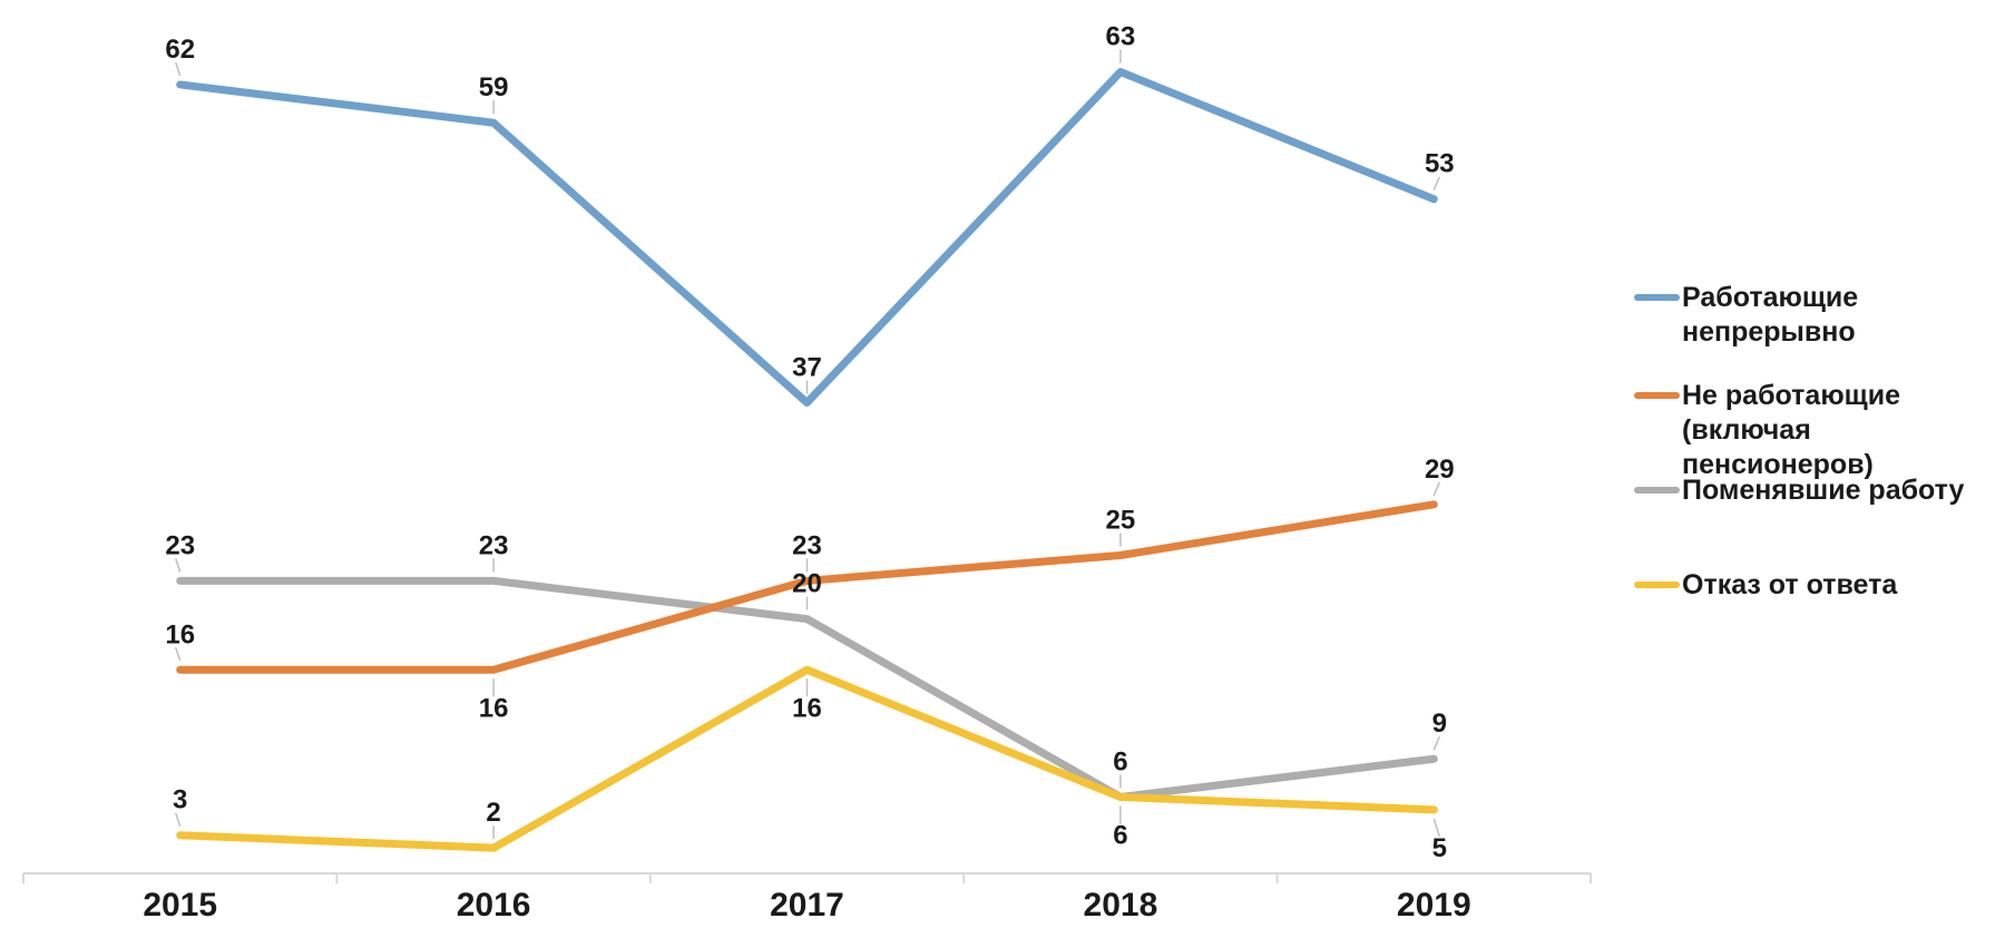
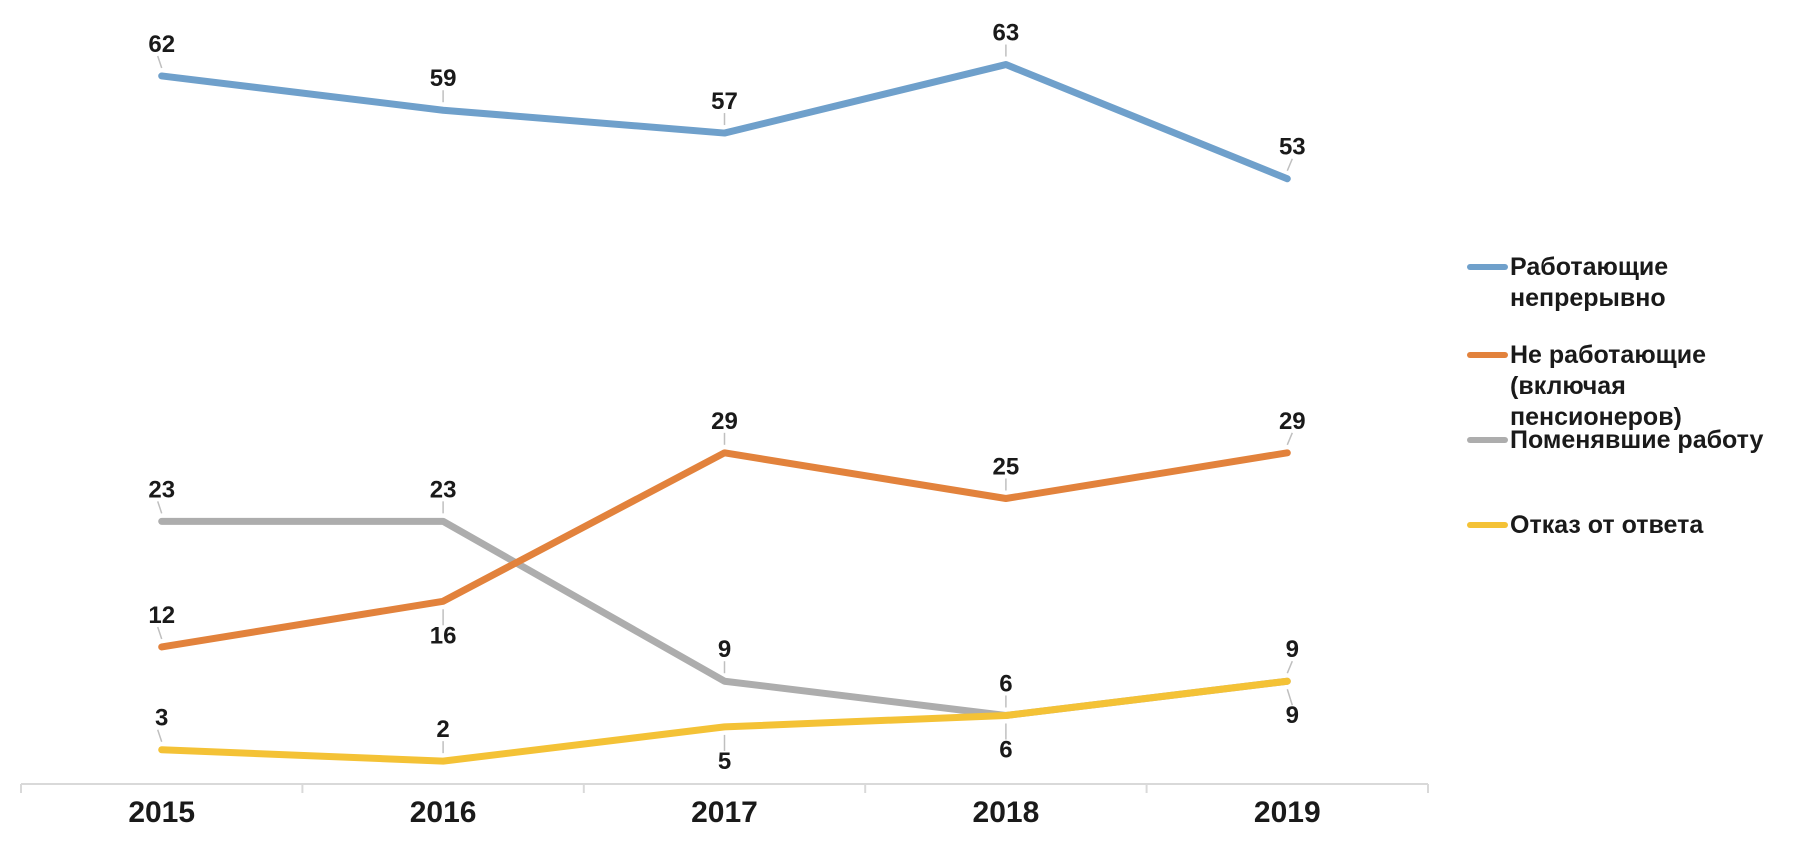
Не работающие (включая пенсионеров)/2015: 16 -> 12
Работающие непрерывно/2017: 37 -> 57
Не работающие (включая пенсионеров)/2017: 23 -> 29
Поменявшие работу/2017: 20 -> 9
Отказ от ответа/2017: 16 -> 5
Отказ от ответа/2019: 5 -> 9
